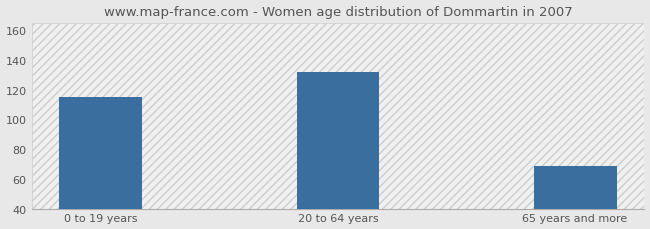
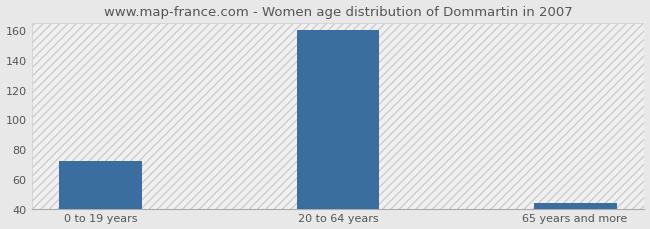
0 to 19 years: 115 -> 72
20 to 64 years: 132 -> 160
65 years and more: 69 -> 44
